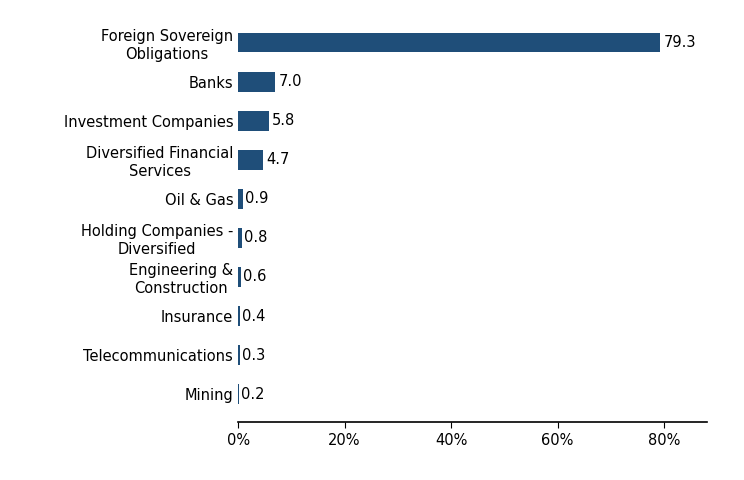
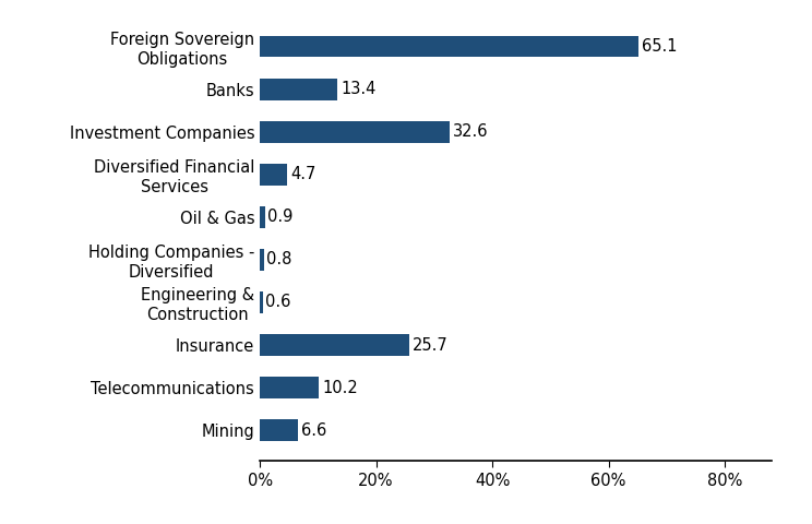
Foreign Sovereign Obligations: 79.3 -> 65.1
Banks: 7.0 -> 13.4
Investment Companies: 5.8 -> 32.6
Insurance: 0.4 -> 25.7
Telecommunications: 0.3 -> 10.2
Mining: 0.2 -> 6.6
